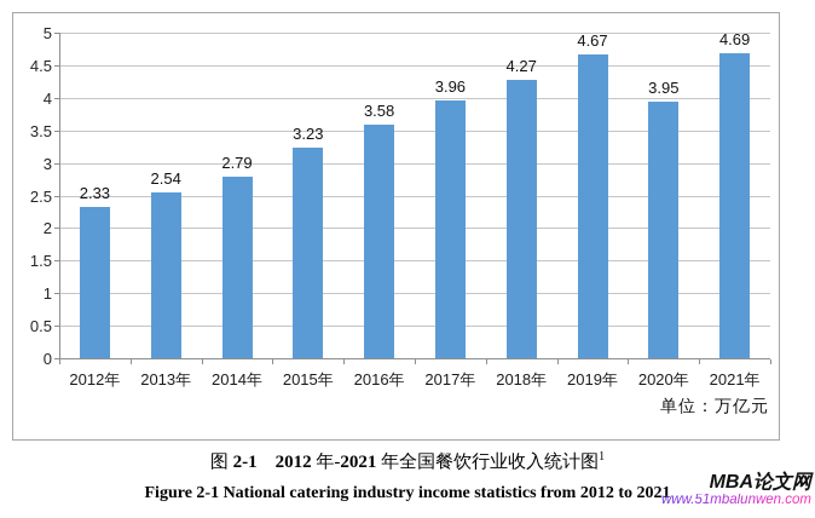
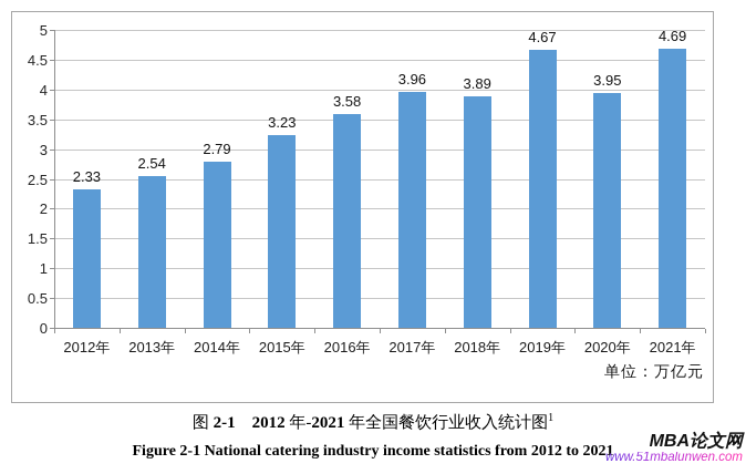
2018年: 4.27 -> 3.89
